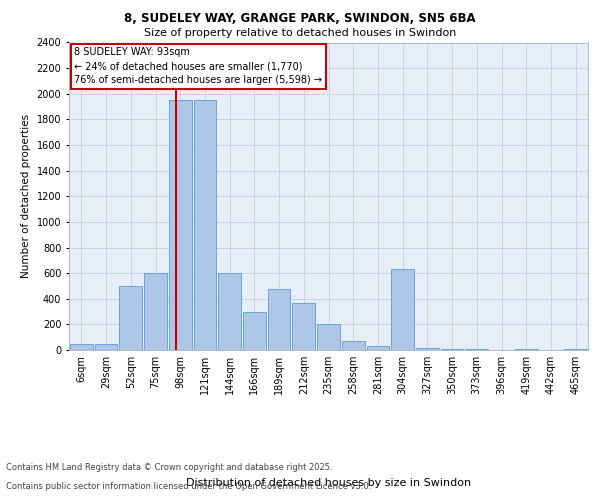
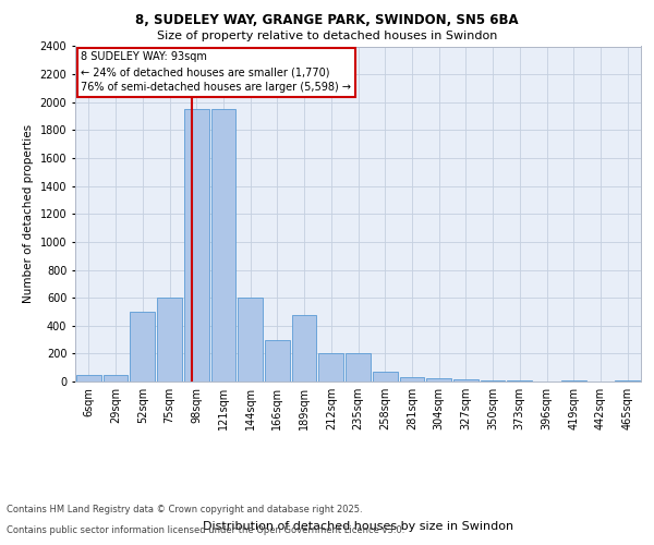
212sqm: 370 -> 200
304sqm: 630 -> 20
